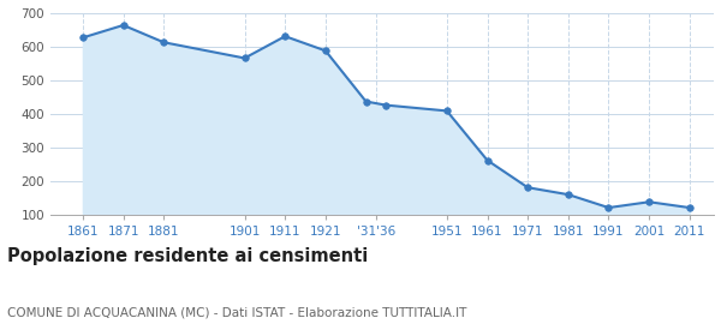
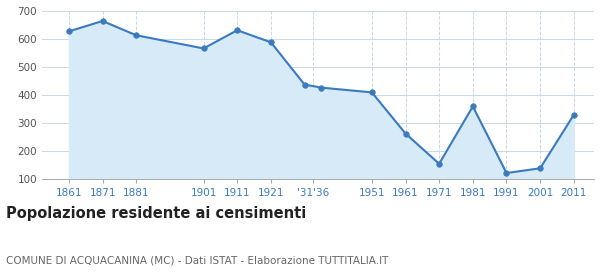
1971: 182 -> 155
1981: 161 -> 360
2011: 122 -> 330
